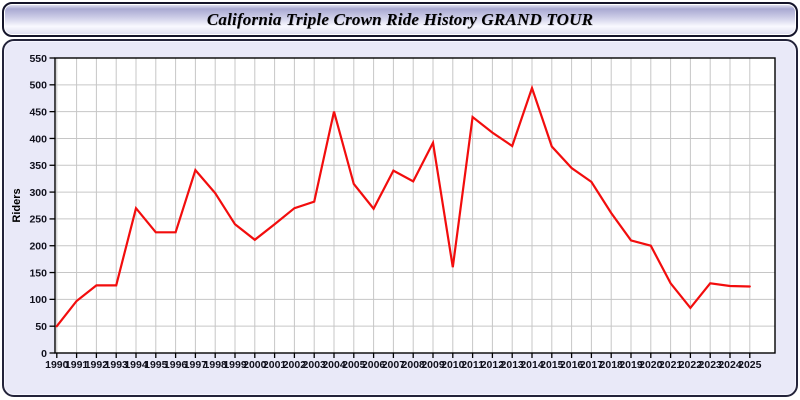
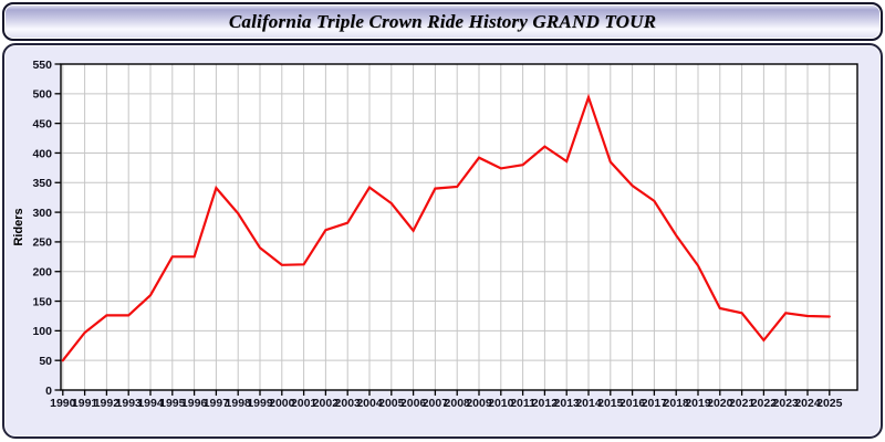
1994: 270 -> 160
2001: 240 -> 210
2004: 450 -> 340
2008: 320 -> 340
2010: 160 -> 370
2011: 440 -> 380
2020: 200 -> 140
